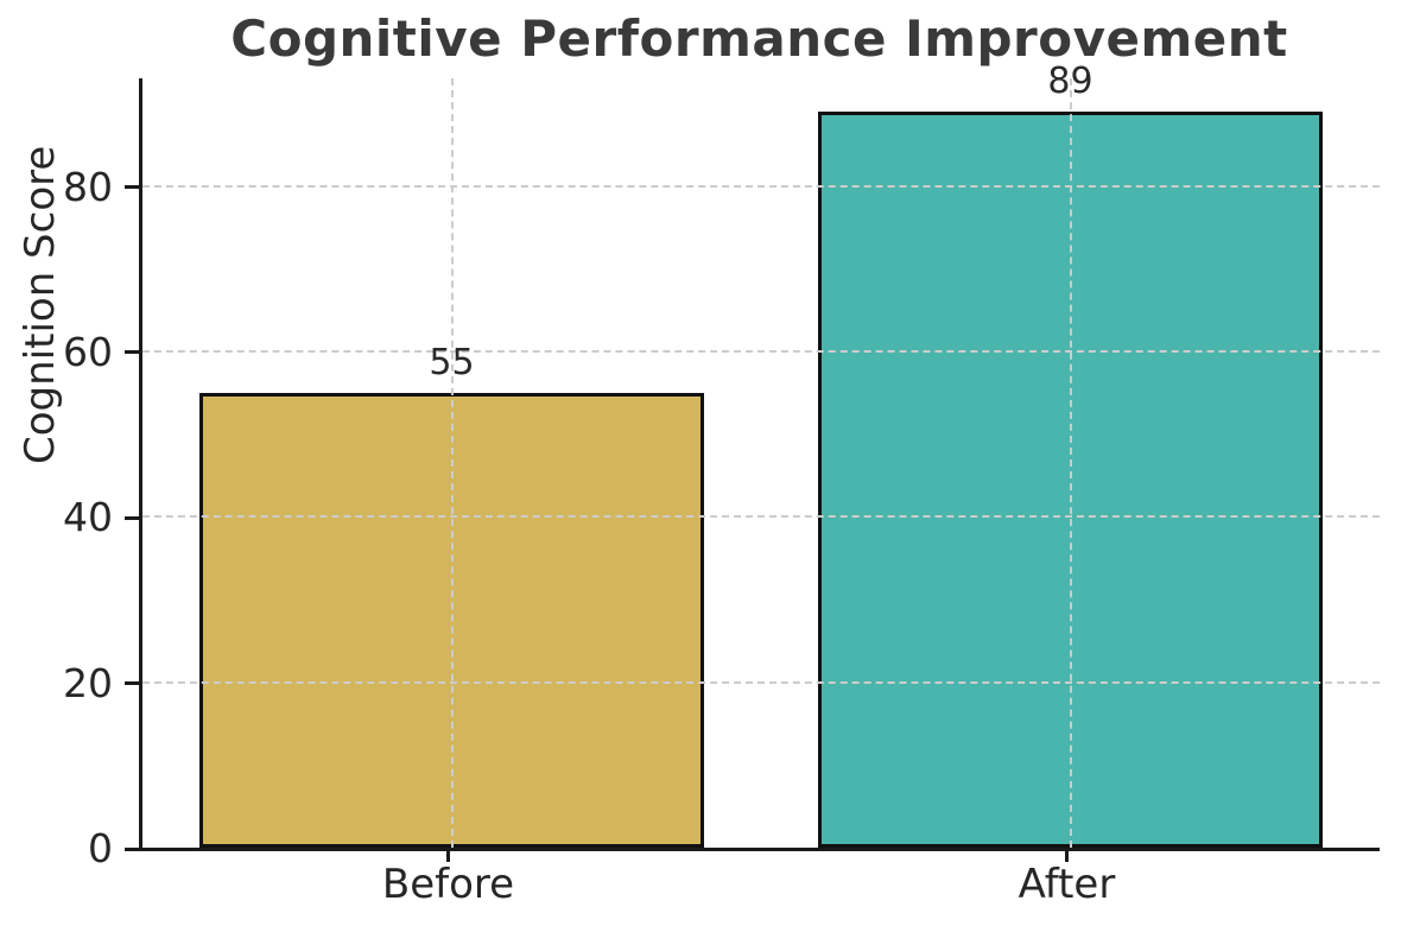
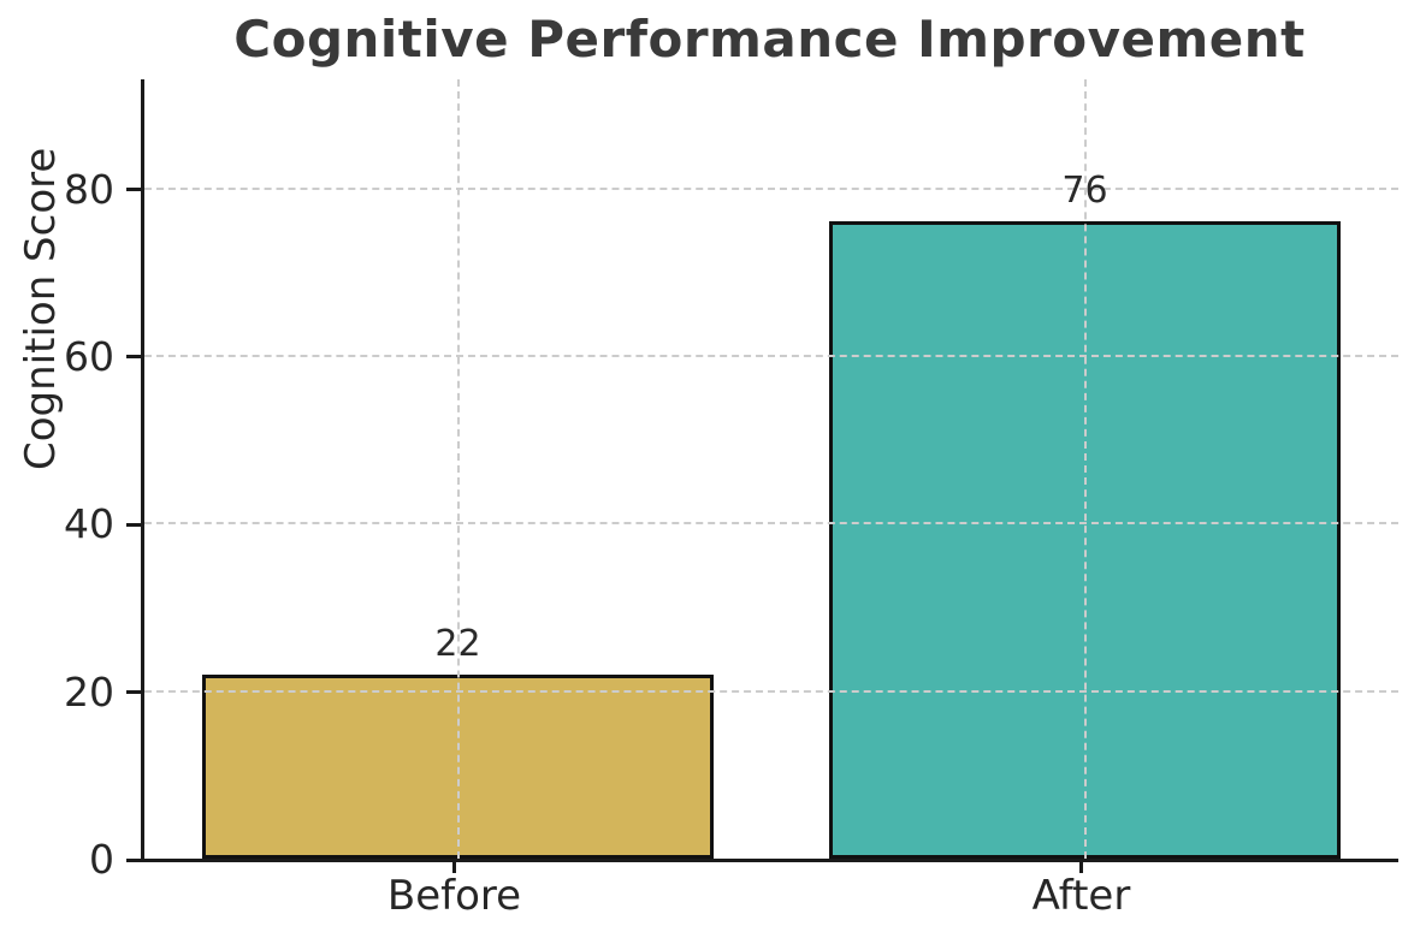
Before: 55 -> 22
After: 89 -> 76
